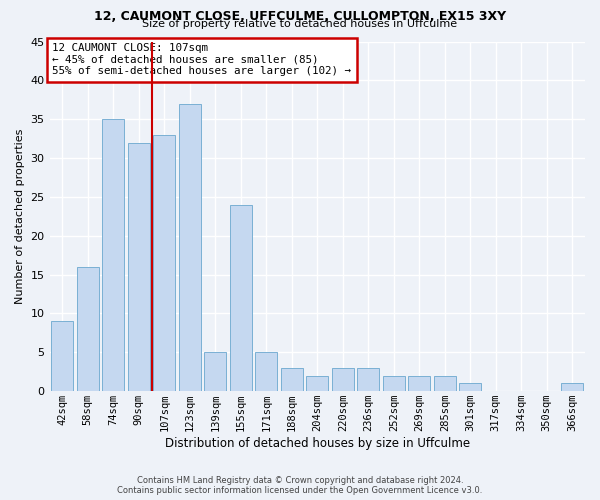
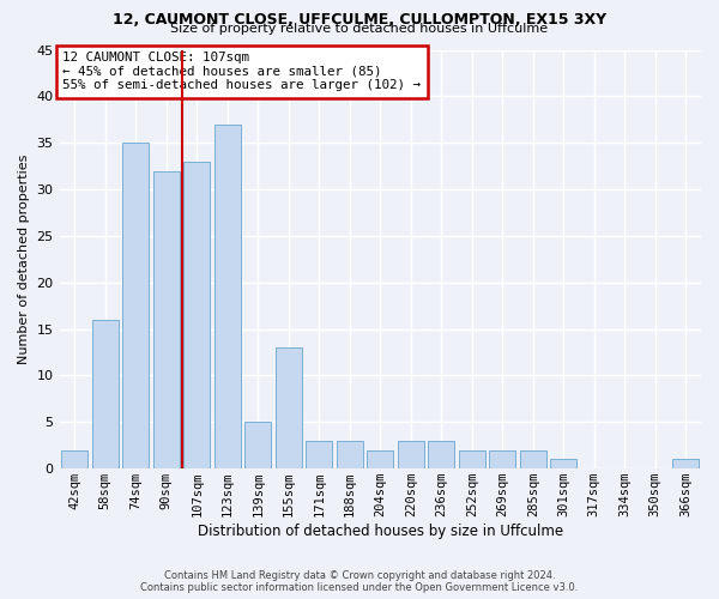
42sqm: 9 -> 2
155sqm: 24 -> 13
171sqm: 5 -> 3
